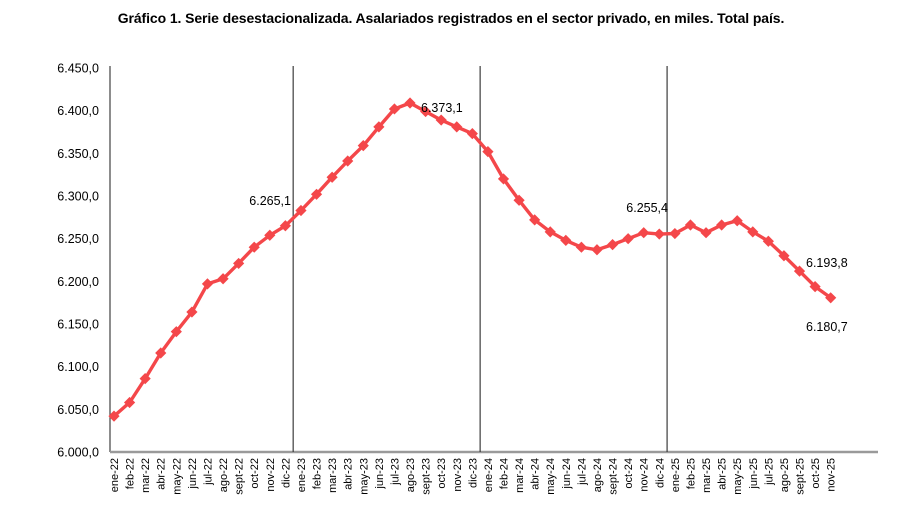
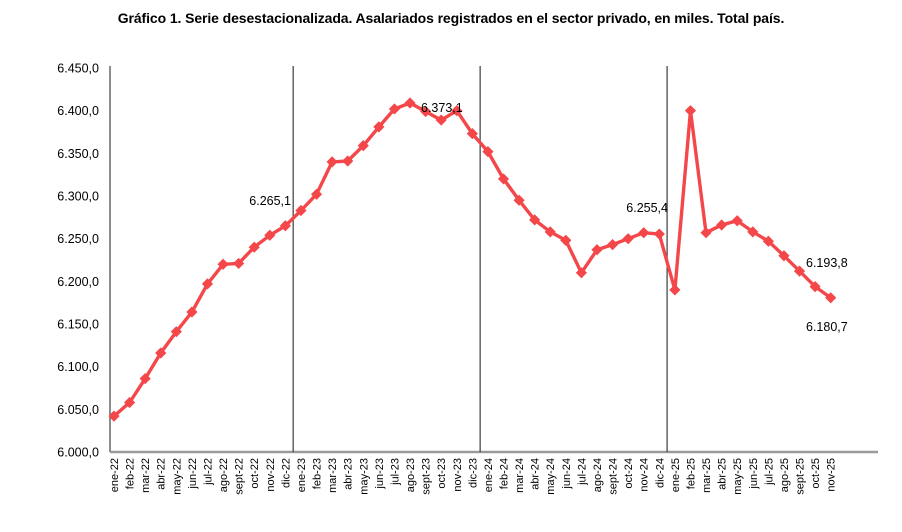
ago-22: 6200 -> 6220
mar-23: 6320 -> 6340
nov-23: 6380 -> 6400
jul-24: 6240 -> 6210
ene-25: 6260 -> 6190
feb-25: 6270 -> 6400
